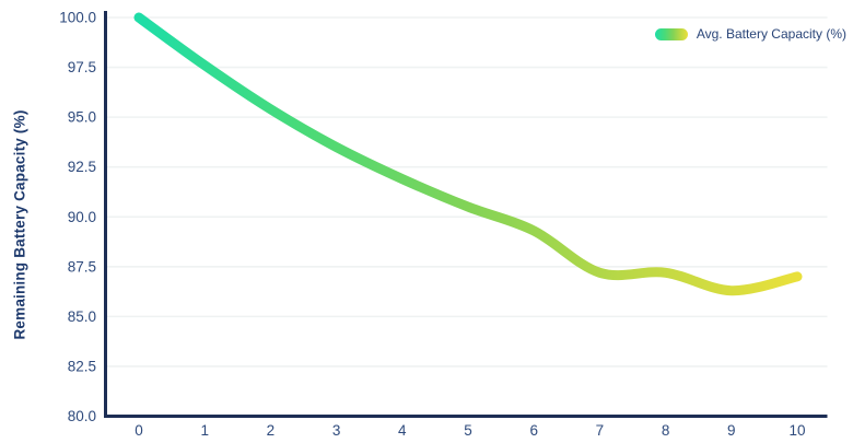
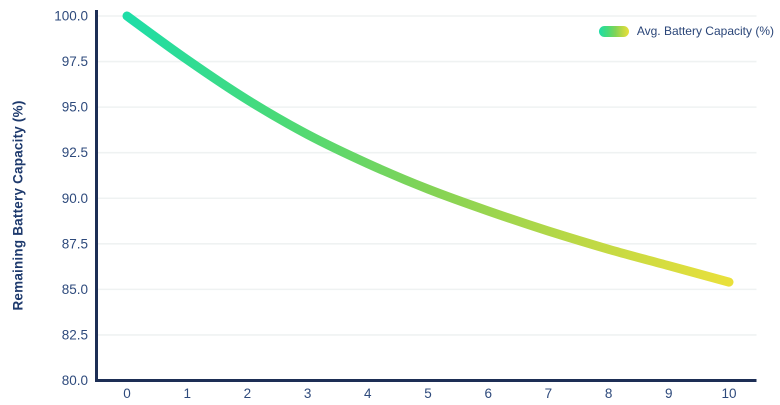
7: 87.2 -> 88.2
10: 87.0 -> 85.4
